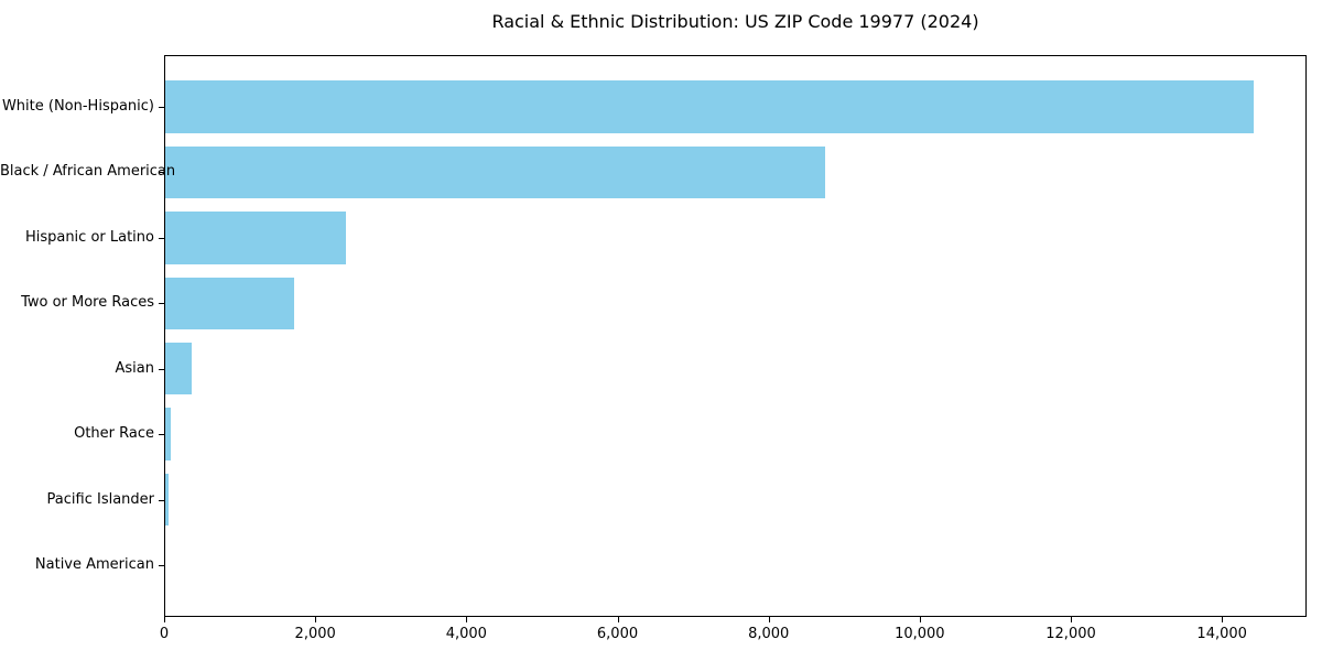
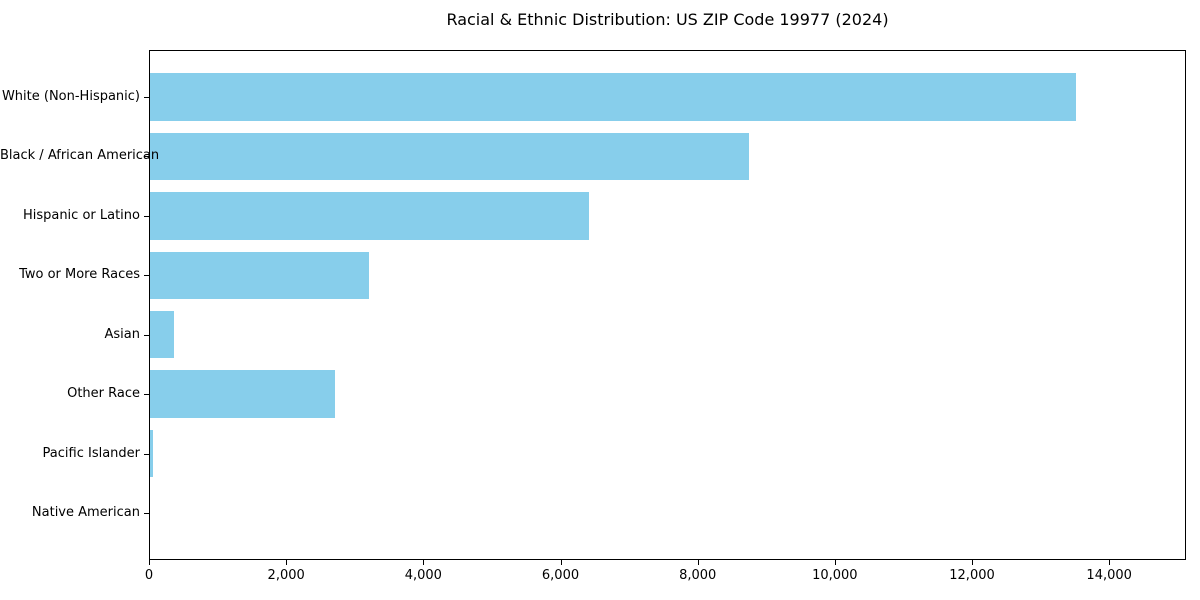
White (Non-Hispanic): 14400 -> 13500
Hispanic or Latino: 2400 -> 6400
Two or More Races: 1700 -> 3200
Other Race: 100 -> 2700
